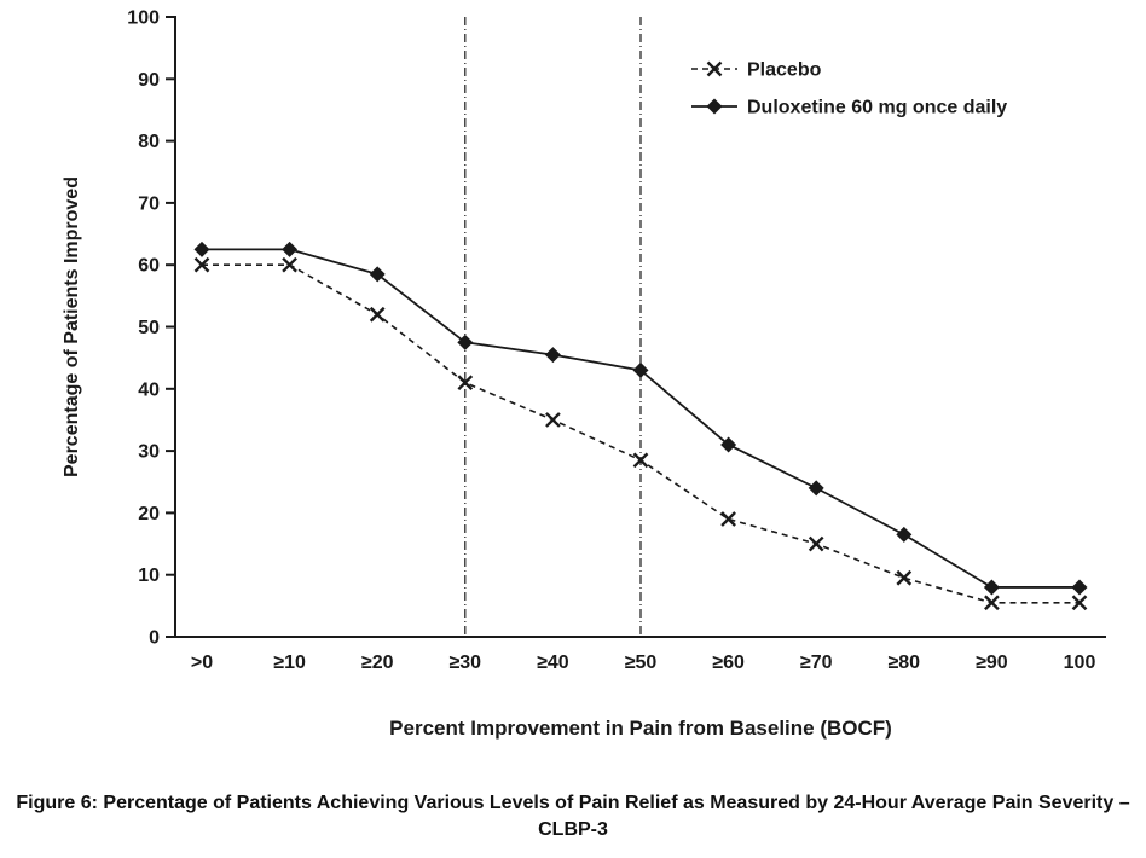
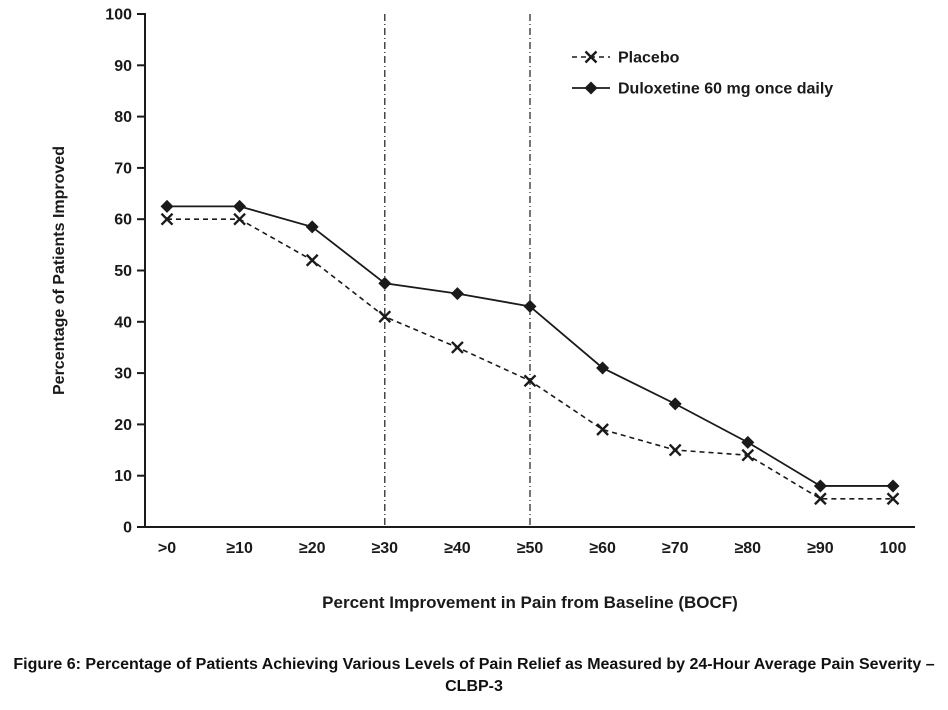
Placebo/≥80: 10 -> 14
